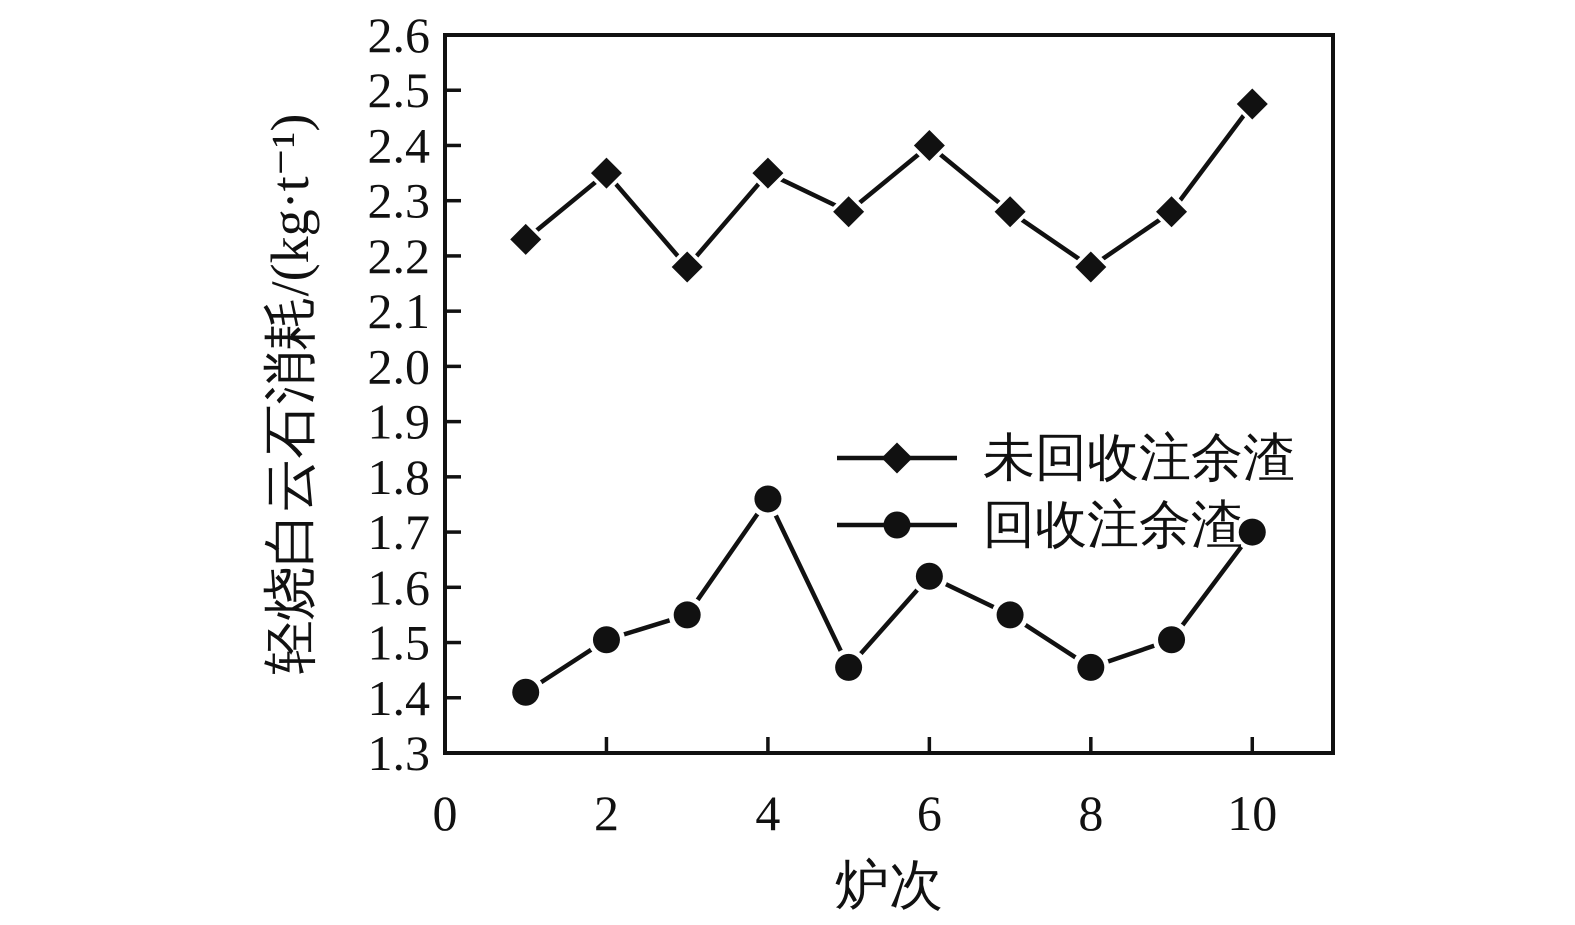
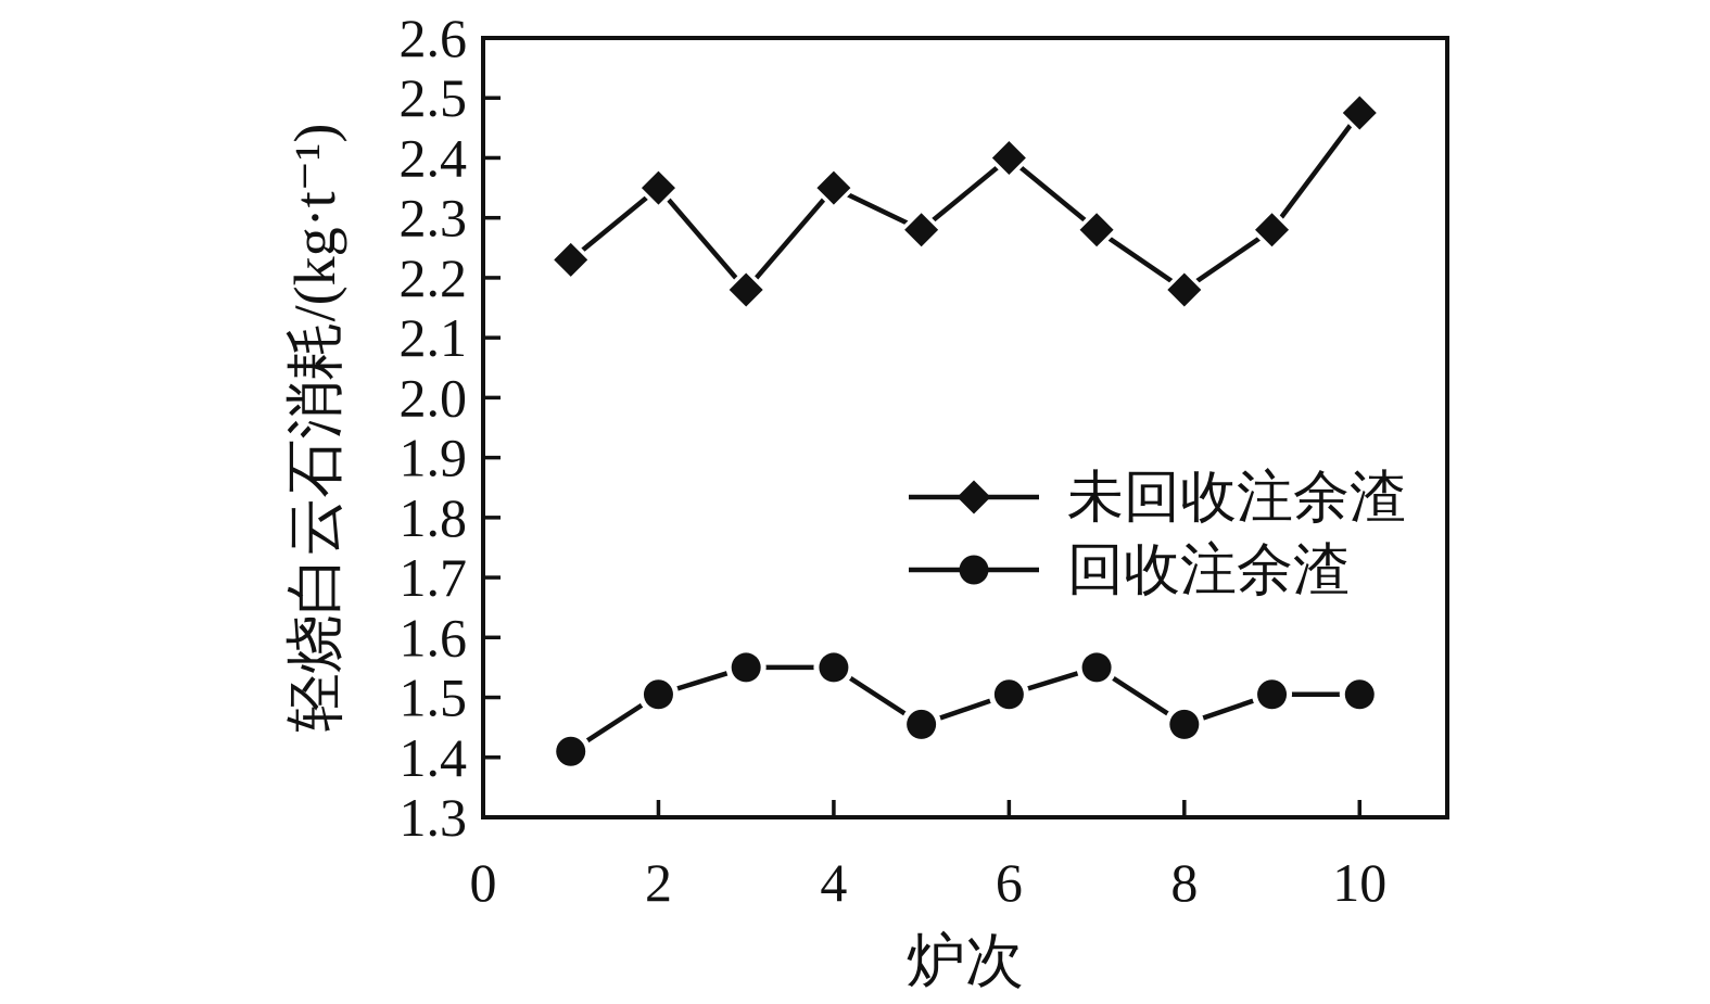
回收注余渣/4: 1.76 -> 1.55
回收注余渣/6: 1.62 -> 1.50
回收注余渣/10: 1.70 -> 1.50
